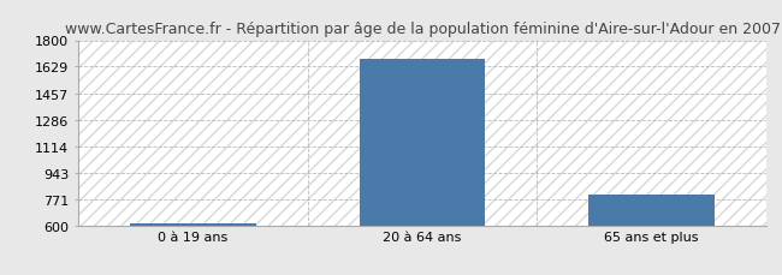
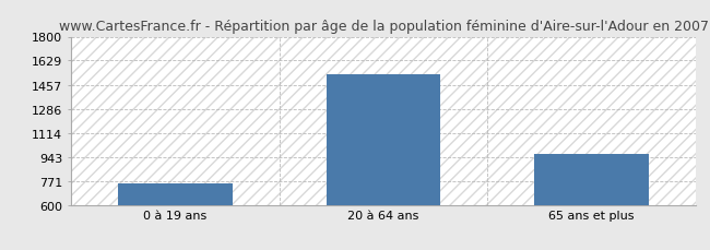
0 à 19 ans: 610 -> 750
20 à 64 ans: 1680 -> 1530
65 ans et plus: 800 -> 960
